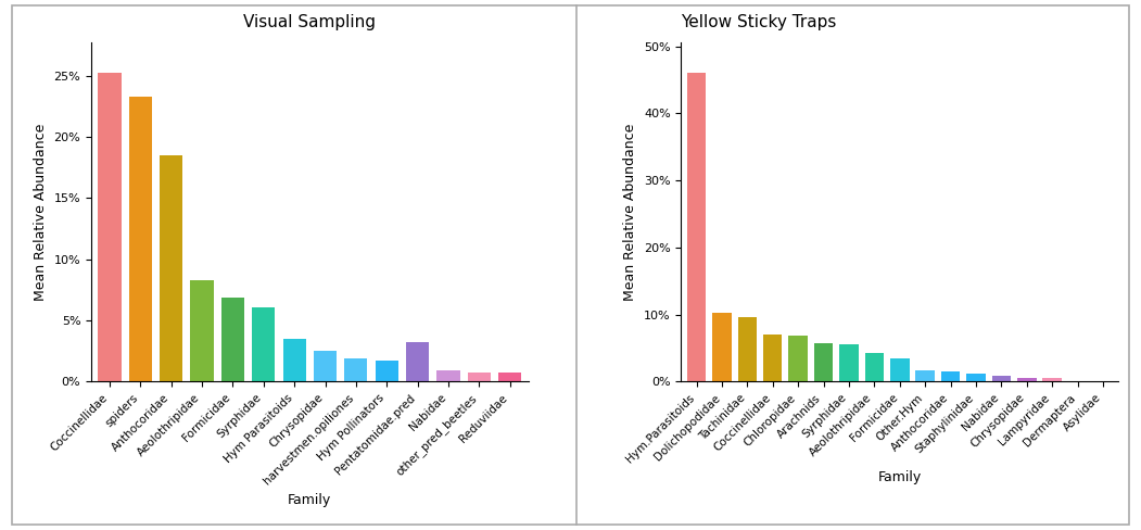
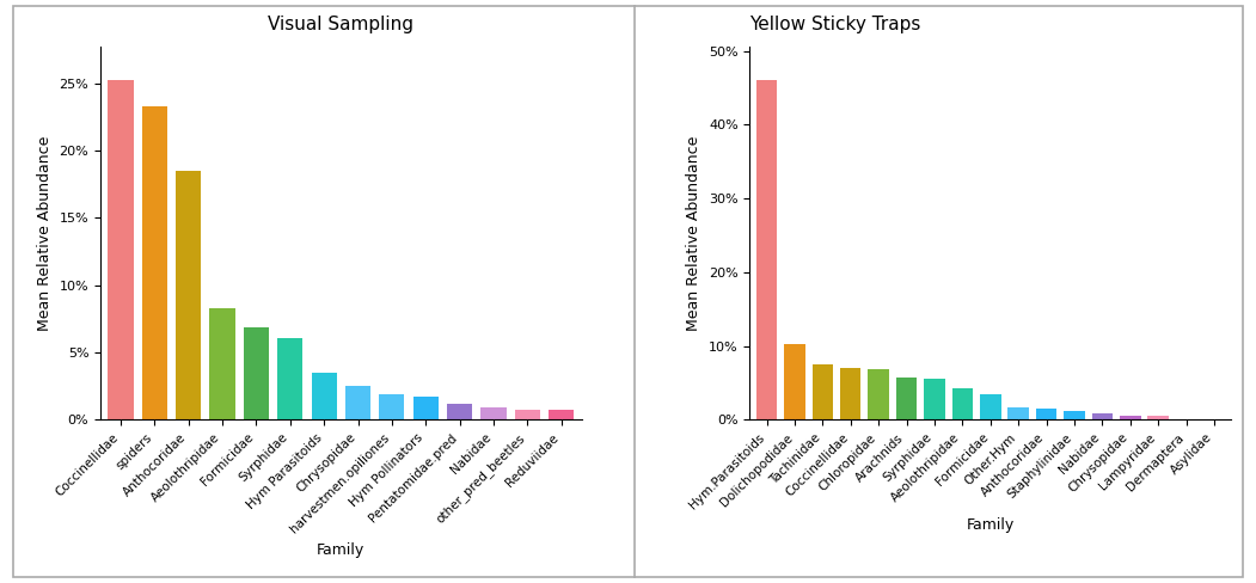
Visual Sampling/Pentatomidae.pred: 3.2% -> 1.2%
Yellow Sticky Traps/Tachinidae: 9.6% -> 7.5%
